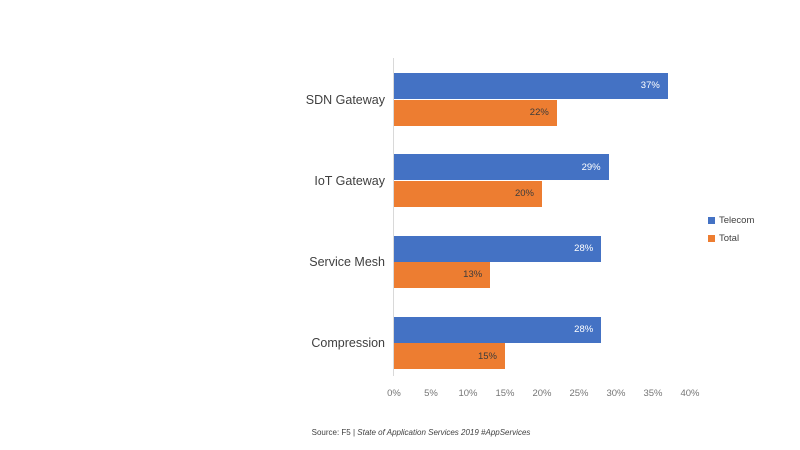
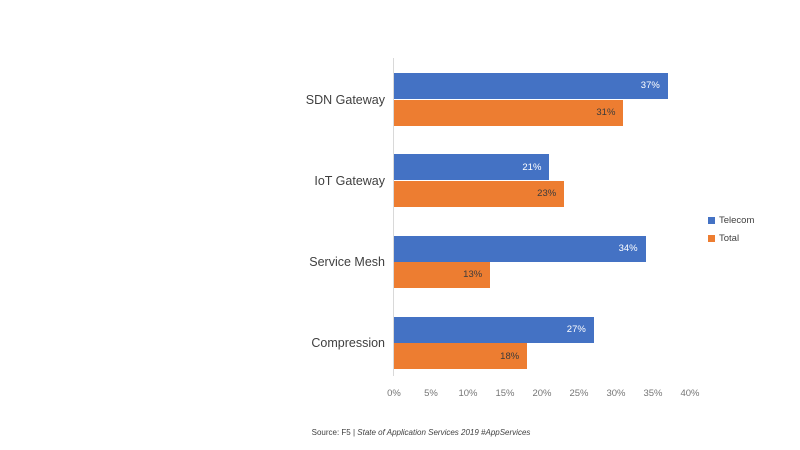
Total/SDN Gateway: 22% -> 31%
Telecom/IoT Gateway: 29% -> 21%
Total/IoT Gateway: 20% -> 23%
Telecom/Service Mesh: 28% -> 34%
Telecom/Compression: 28% -> 27%
Total/Compression: 15% -> 18%
